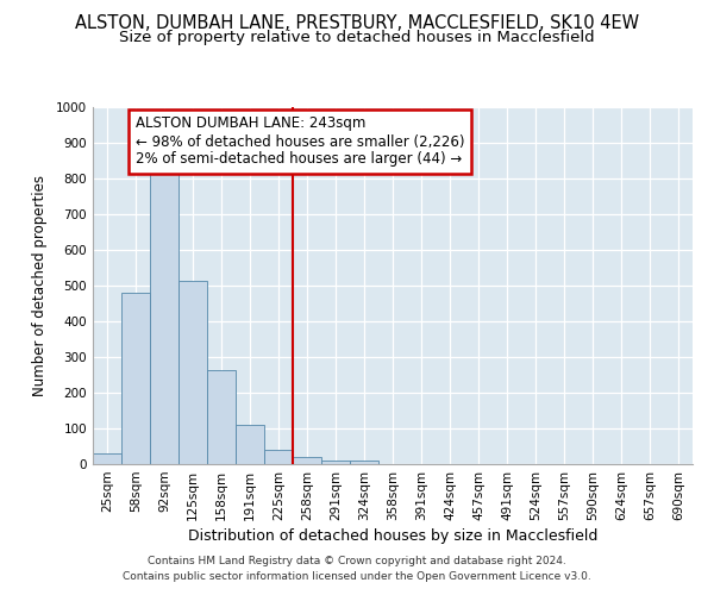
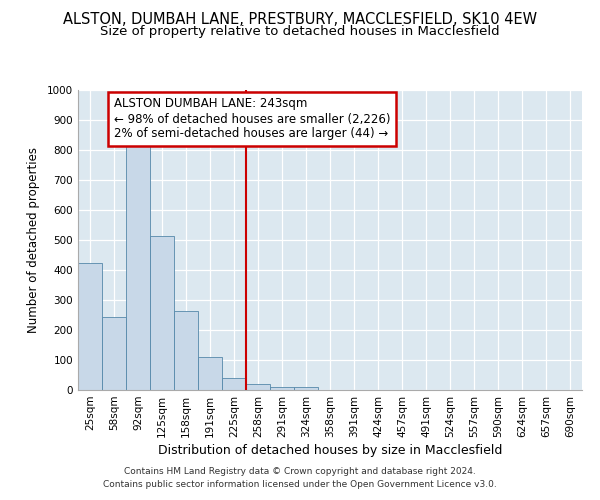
25sqm: 30 -> 425
58sqm: 480 -> 245
